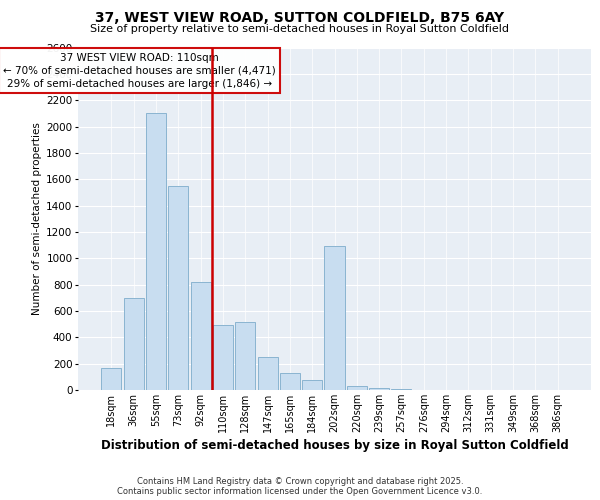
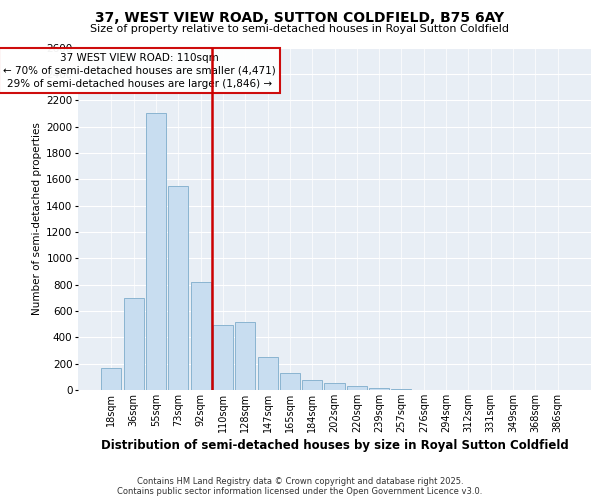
202sqm: 1090 -> 50
